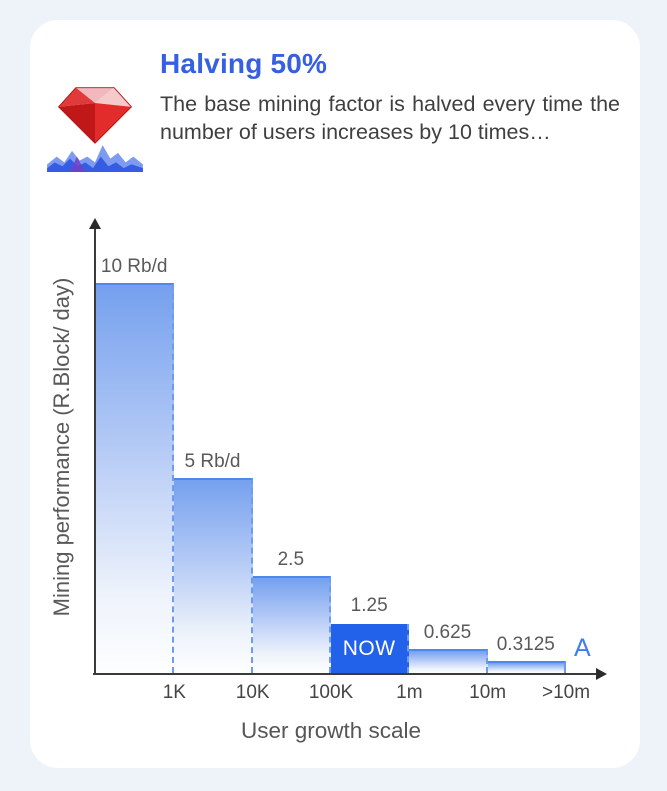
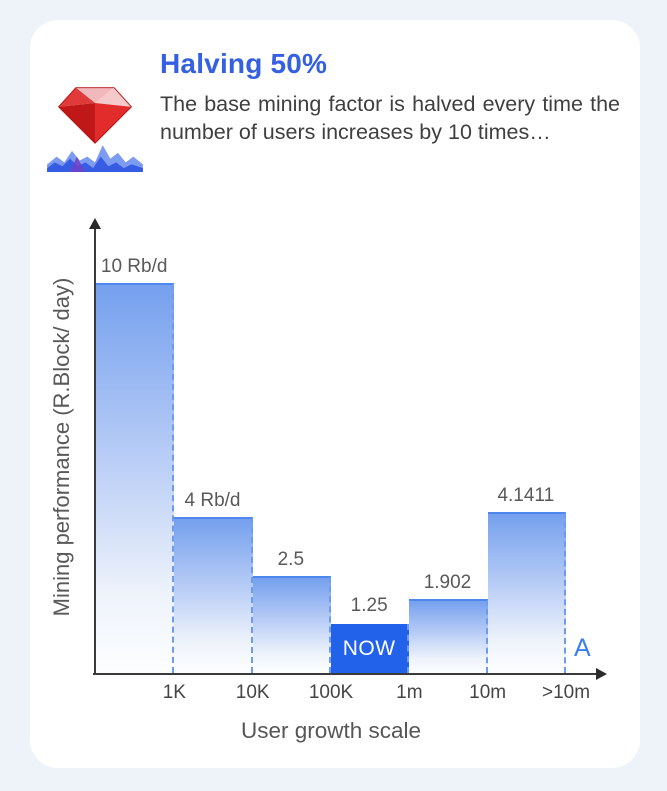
10K: 5 -> 4
10m: 0.625 -> 1.902
>10m: 0.3125 -> 4.1411
